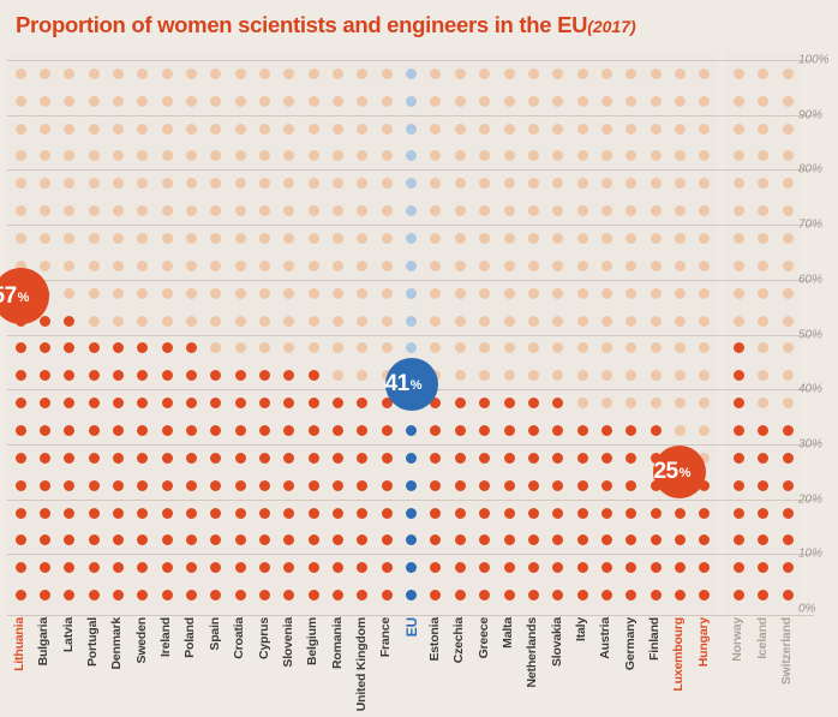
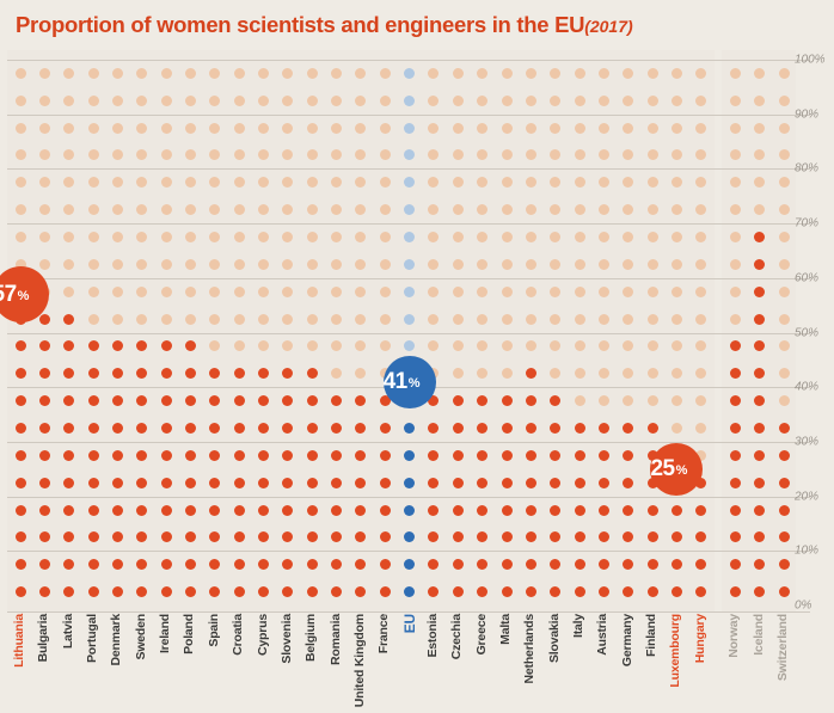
Netherlands: 38% -> 44%
Iceland: 35% -> 68%
